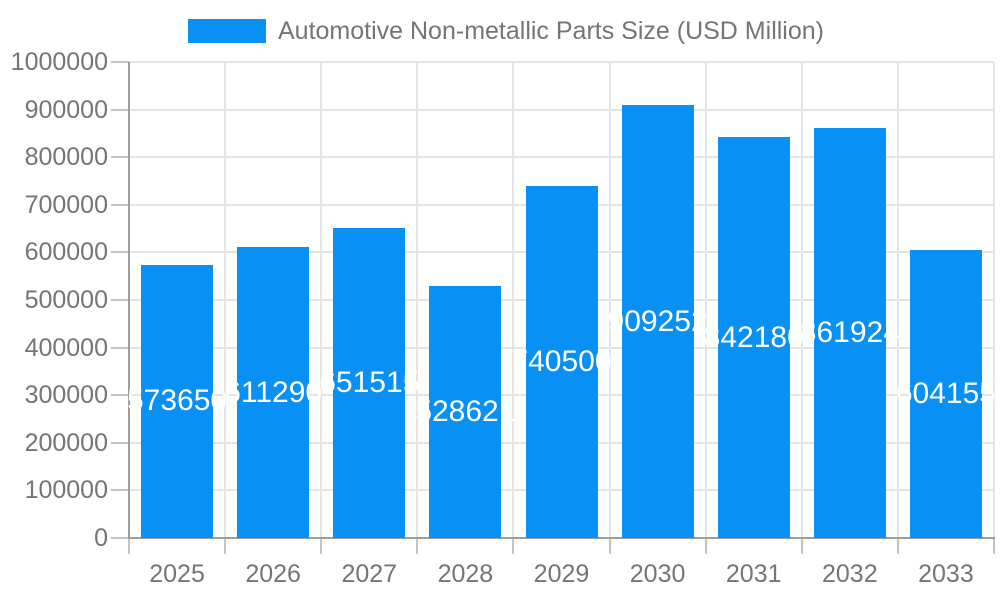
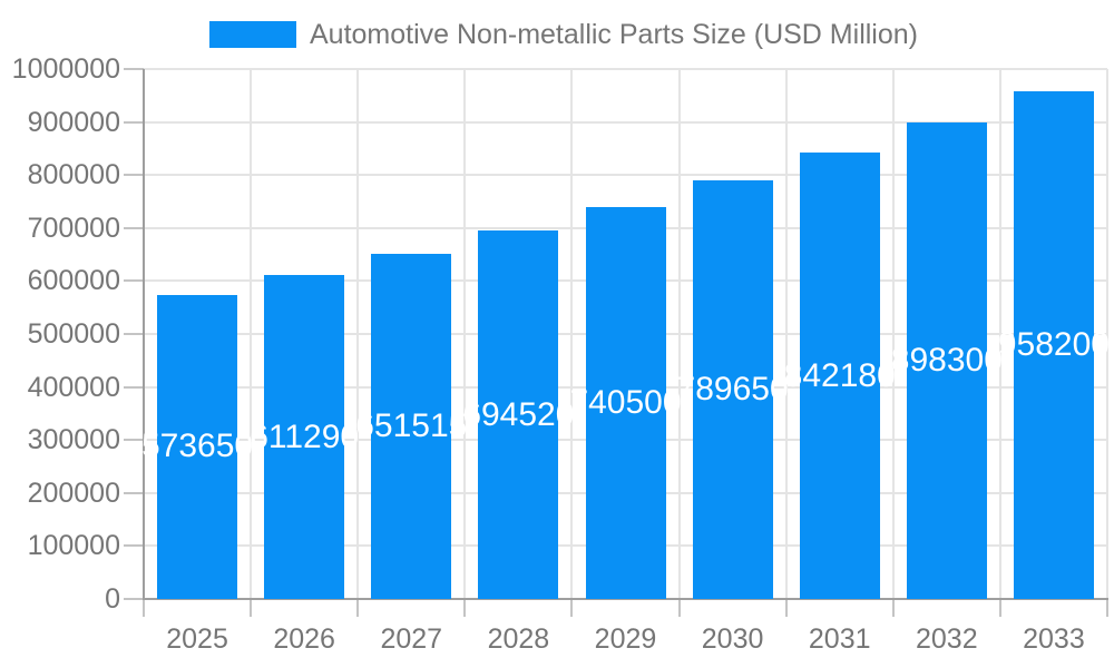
2028: 528621 -> 694520
2030: 909252 -> 789650
2032: 861924 -> 898300
2033: 604155 -> 958200
